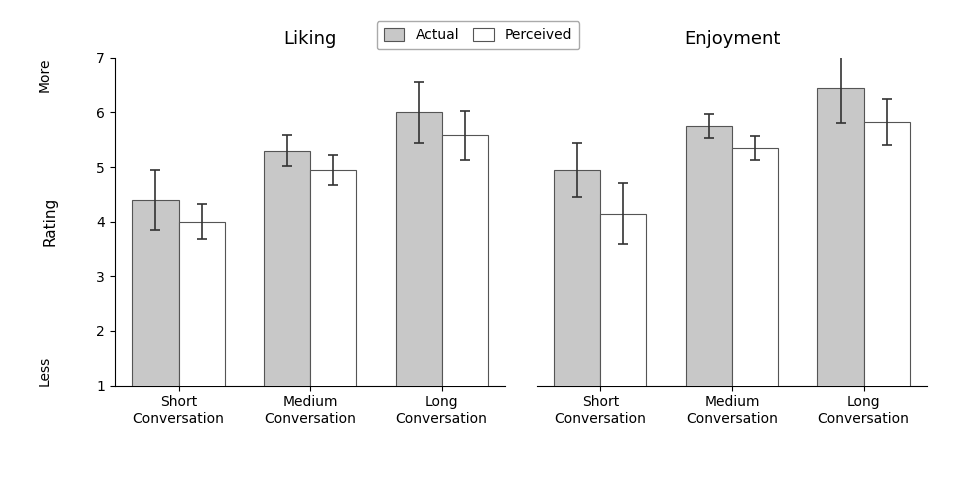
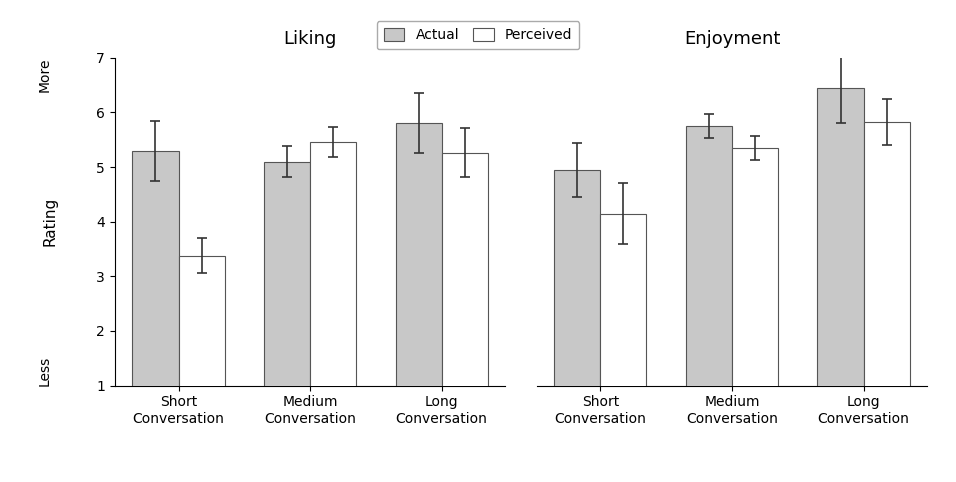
Liking/Actual/Short Conversation: 4.4 -> 5.3
Liking/Perceived/Short Conversation: 4.00 -> 3.38
Liking/Actual/Medium Conversation: 5.3 -> 5.1
Liking/Perceived/Medium Conversation: 4.95 -> 5.46
Liking/Actual/Long Conversation: 6.0 -> 5.8
Liking/Perceived/Long Conversation: 5.58 -> 5.26
